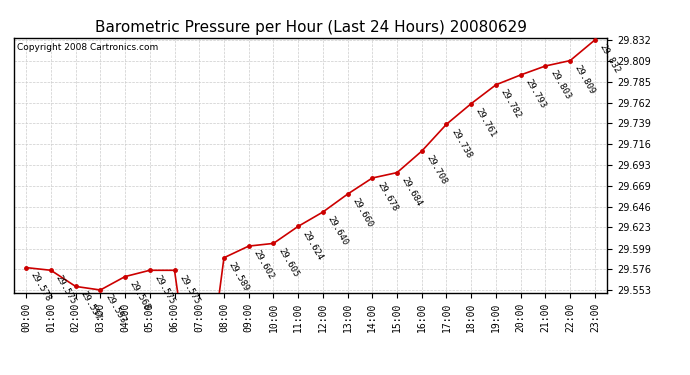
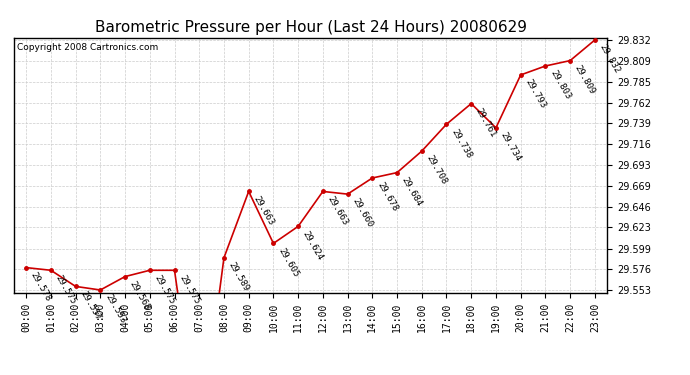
09:00: 29.602 -> 29.663
12:00: 29.640 -> 29.663
19:00: 29.782 -> 29.734
